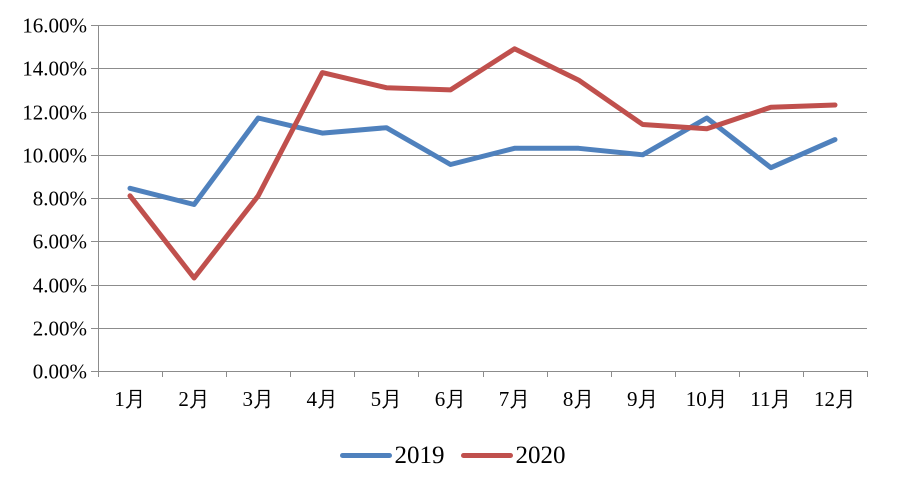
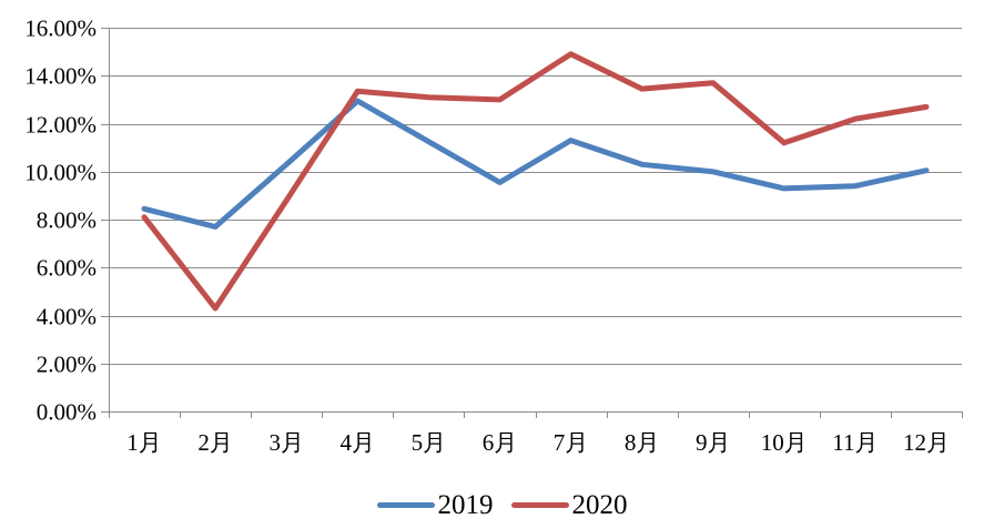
2019/3月: 11.7% -> 10.3%
2020/3月: 8.1% -> 8.8%
2019/4月: 11.0% -> 12.9%
2020/4月: 13.8% -> 13.3%
2019/7月: 10.3% -> 11.3%
2020/9月: 11.4% -> 13.7%
2019/10月: 11.7% -> 9.3%
2019/12月: 10.7% -> 10.1%
2020/12月: 12.3% -> 12.7%
